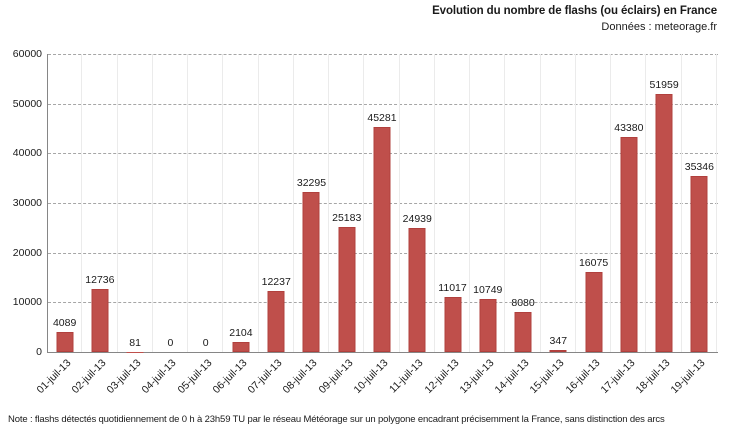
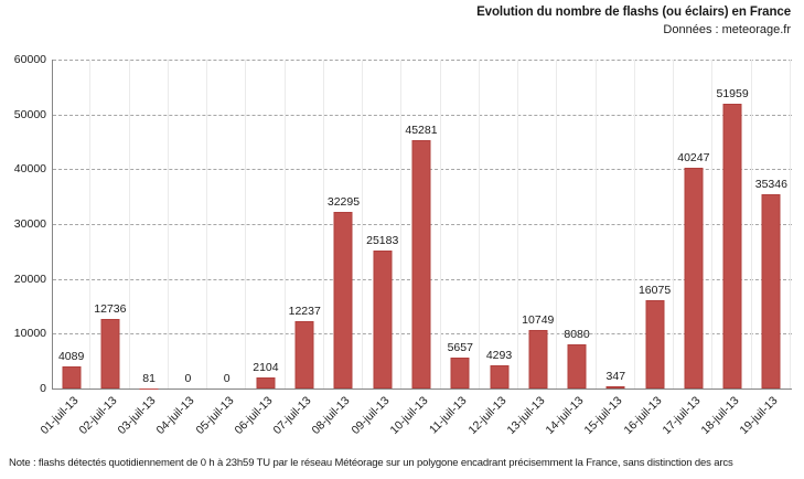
11-juil-13: 24939 -> 5657
12-juil-13: 11017 -> 4293
17-juil-13: 43380 -> 40247
